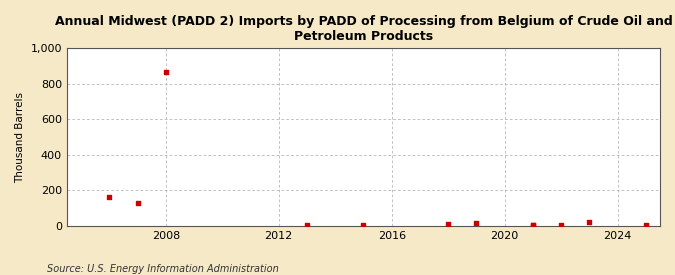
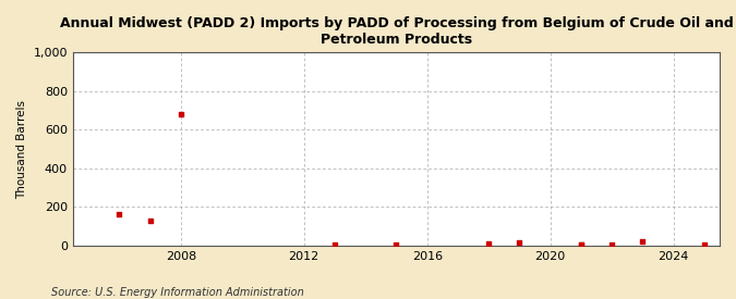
2008: 870 -> 680
